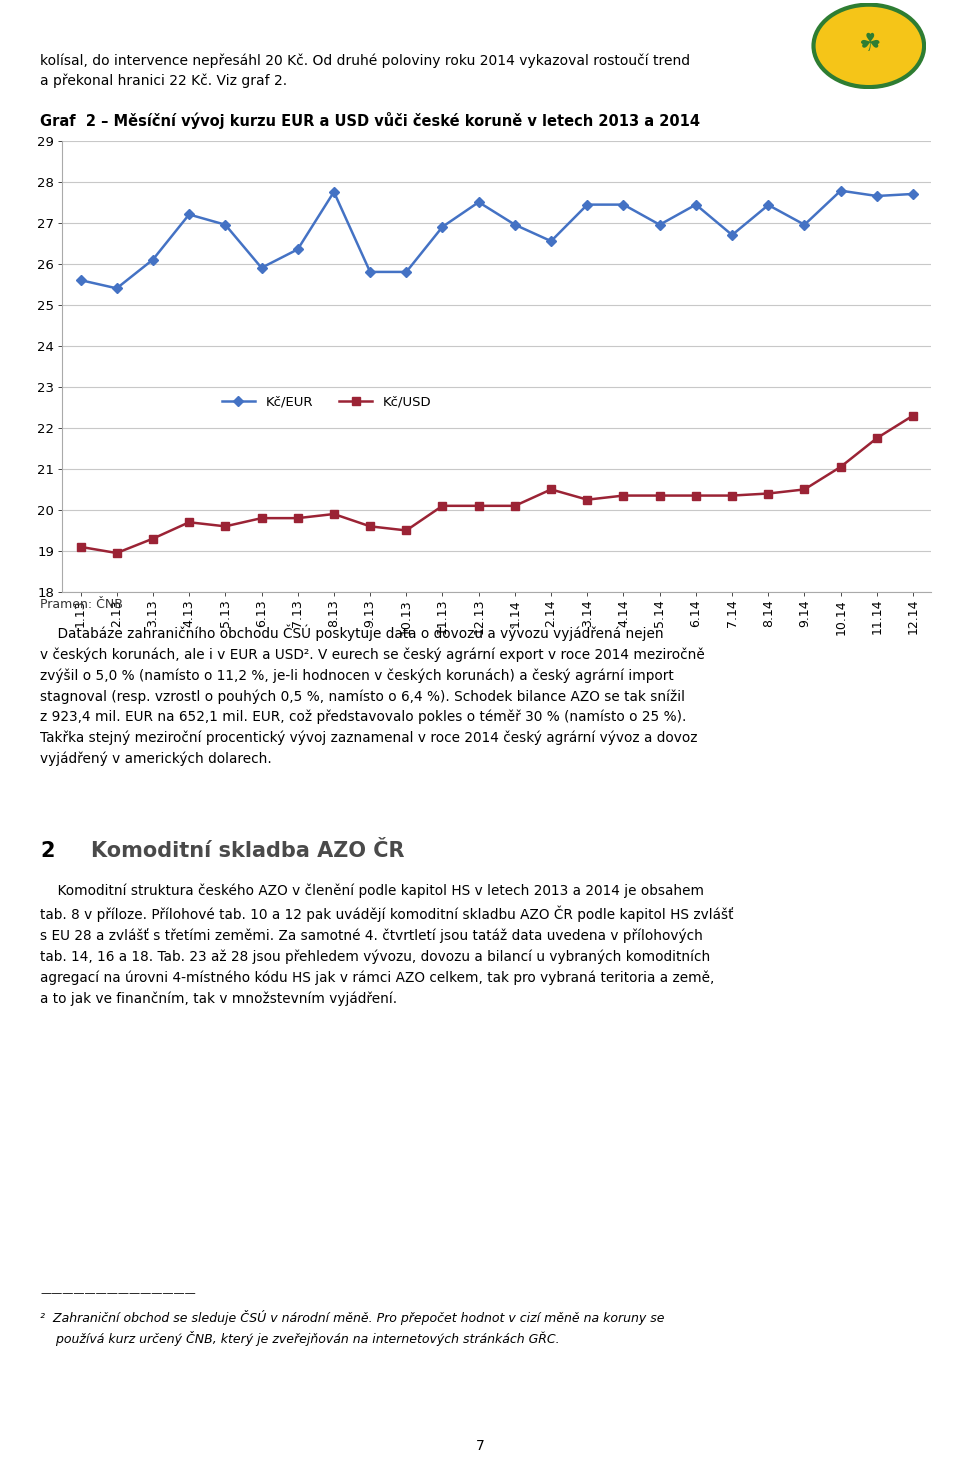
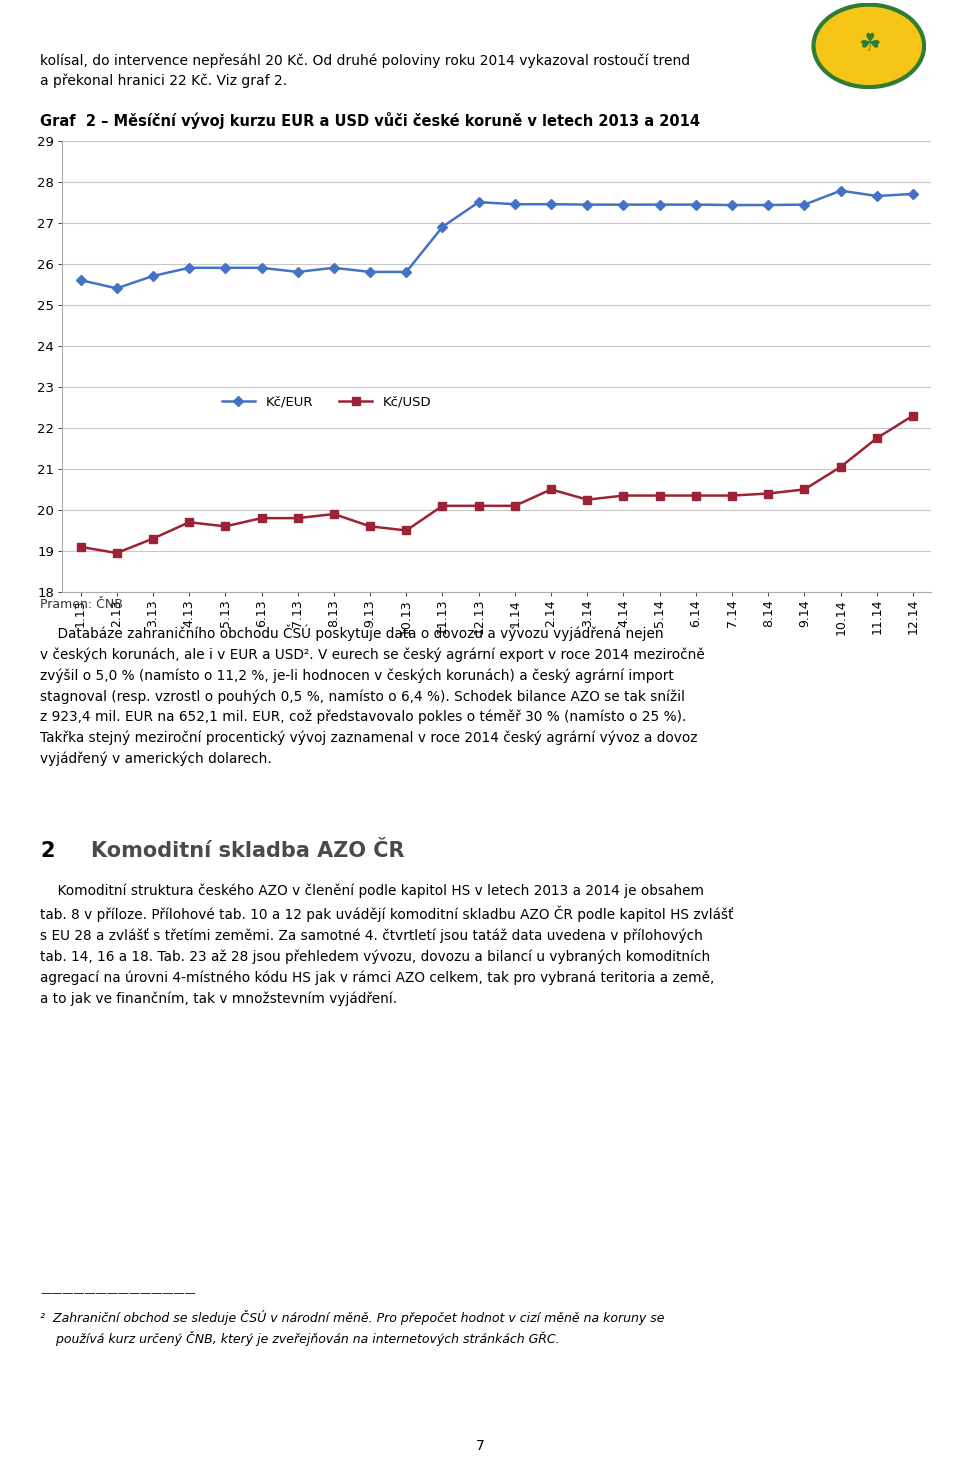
Kč/EUR/3.13: 26.10 -> 25.70
Kč/EUR/4.13: 27.20 -> 25.90
Kč/EUR/5.13: 26.95 -> 25.90
Kč/EUR/7.13: 26.35 -> 25.80
Kč/EUR/8.13: 27.75 -> 25.90
Kč/EUR/1.14: 26.95 -> 27.45
Kč/EUR/2.14: 26.55 -> 27.45
Kč/EUR/5.14: 26.95 -> 27.44
Kč/EUR/7.14: 26.70 -> 27.43
Kč/EUR/9.14: 26.95 -> 27.44
